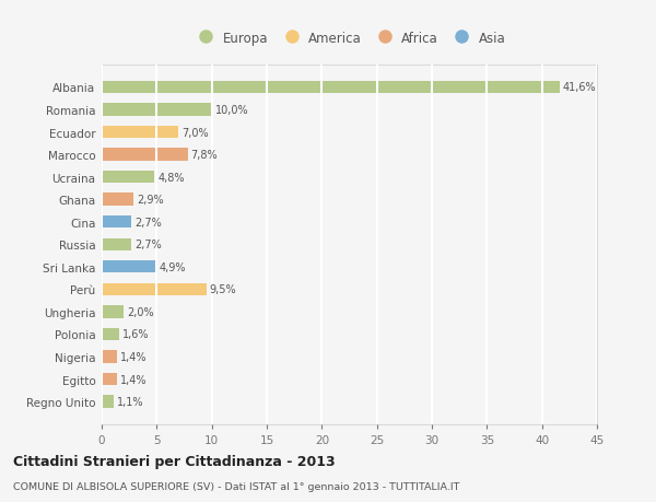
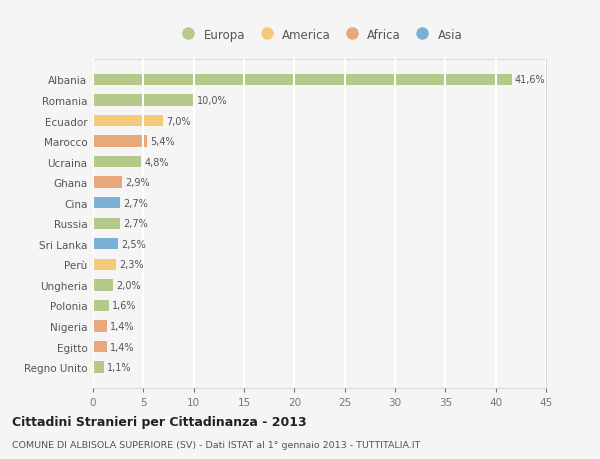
Marocco: 7,8% -> 5,4%
Sri Lanka: 4,9% -> 2,5%
Perù: 9,5% -> 2,3%
